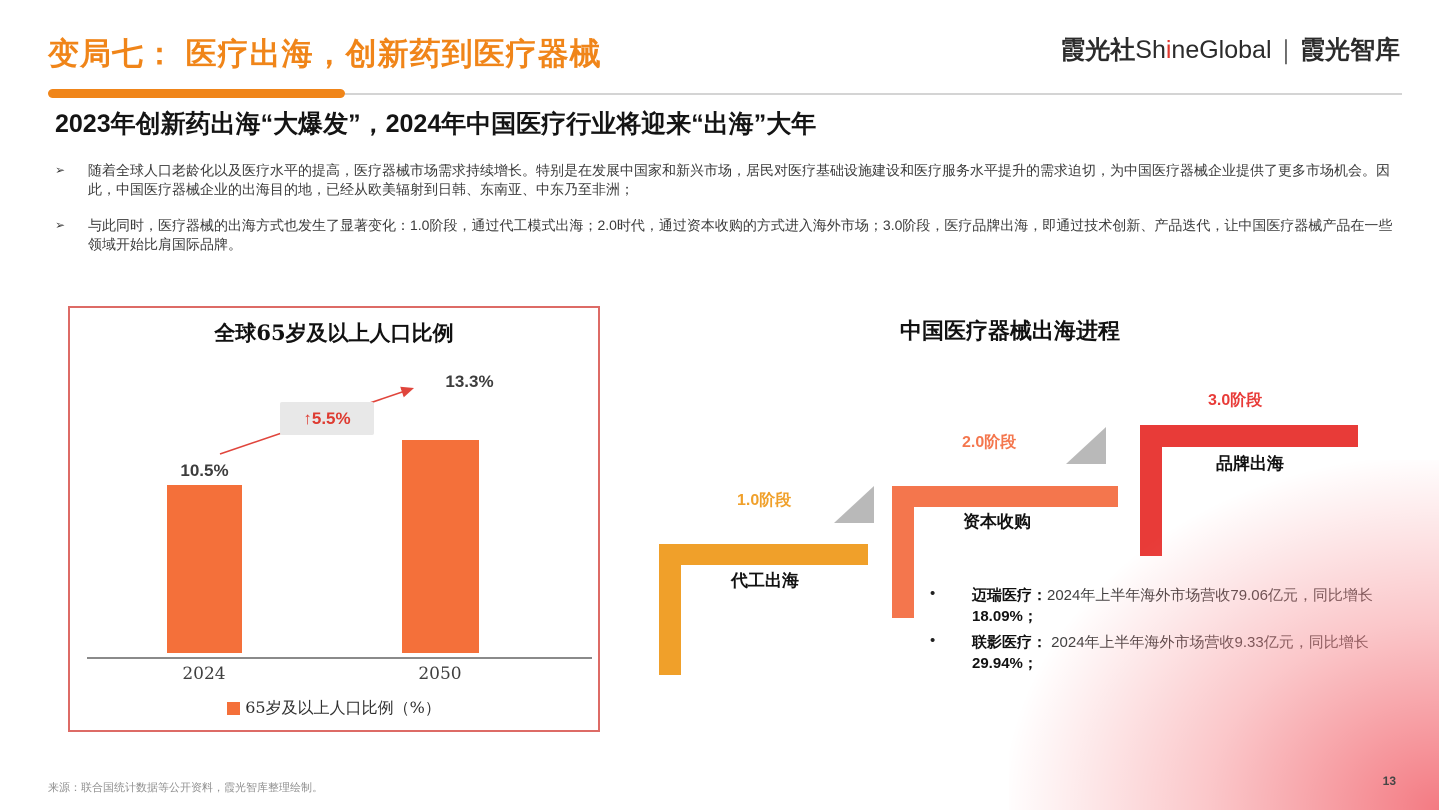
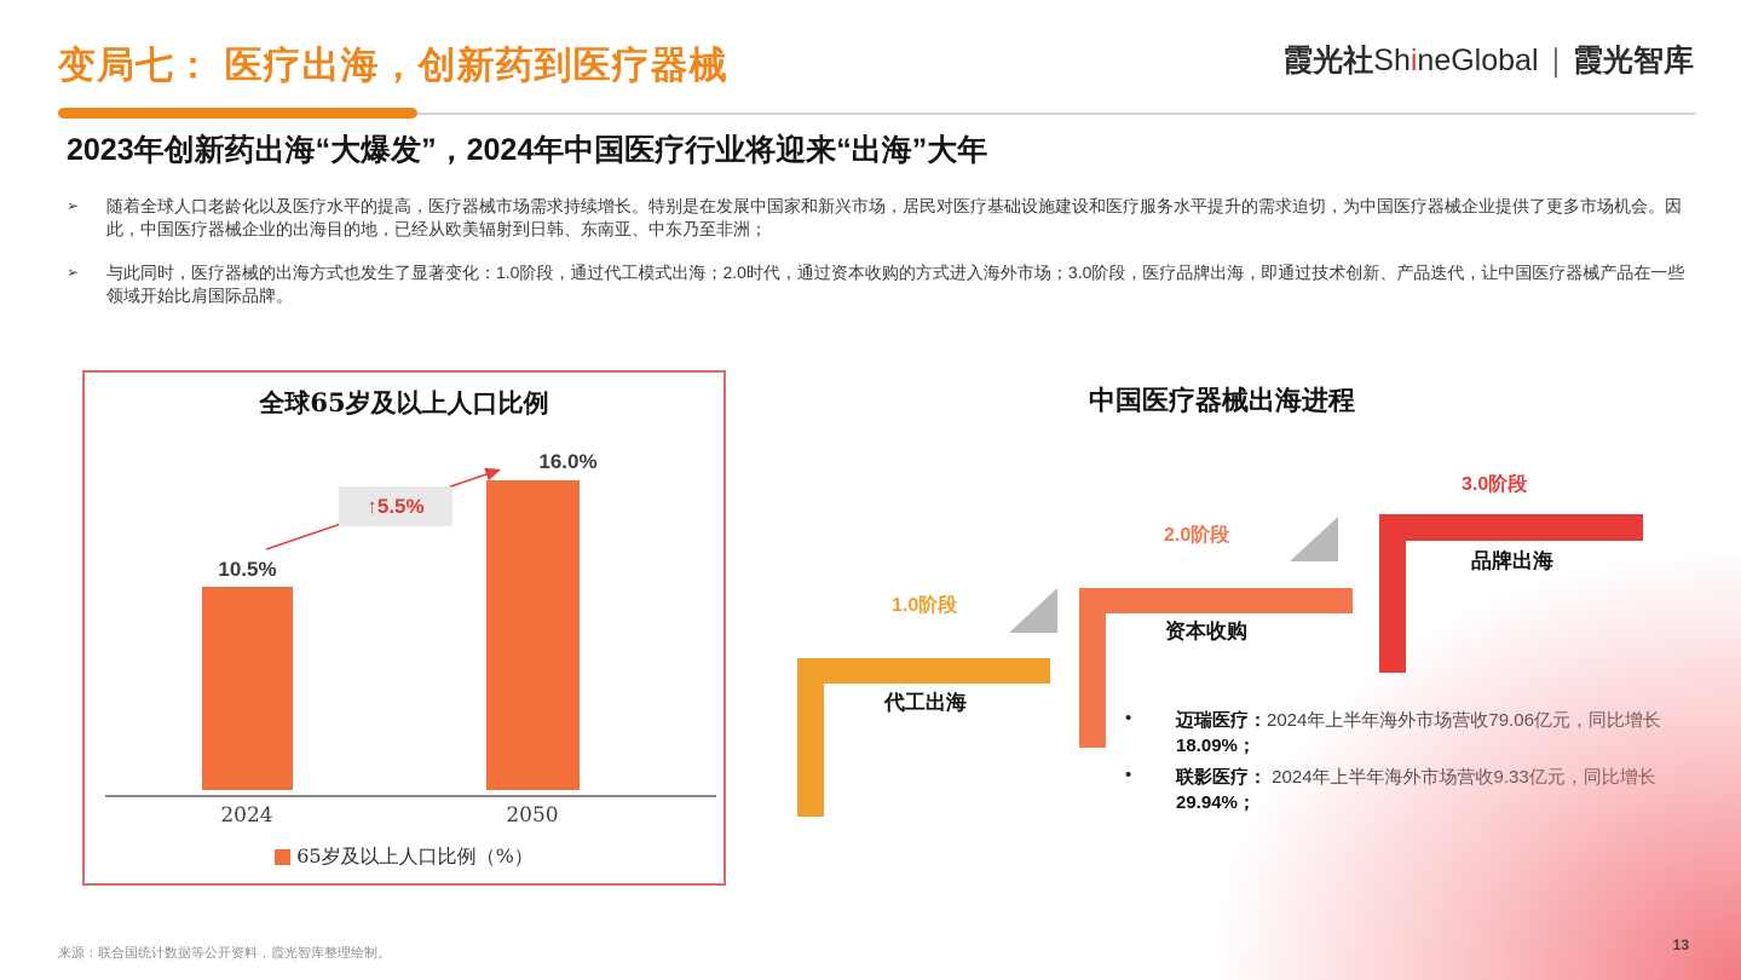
2050: 13.3% -> 16.0%
